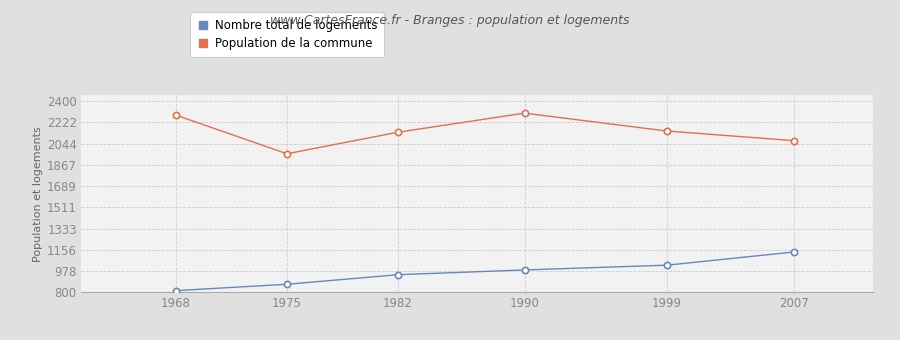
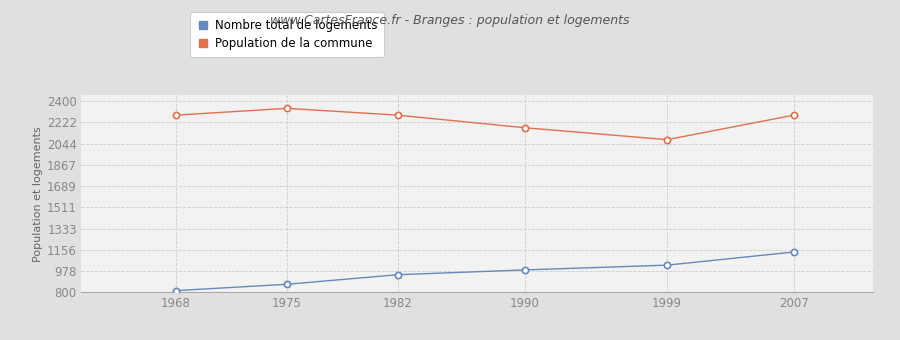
Population de la commune/1975: 1960 -> 2340
Population de la commune/1982: 2140 -> 2280
Population de la commune/1990: 2300 -> 2180
Population de la commune/1999: 2150 -> 2080
Population de la commune/2007: 2070 -> 2280
